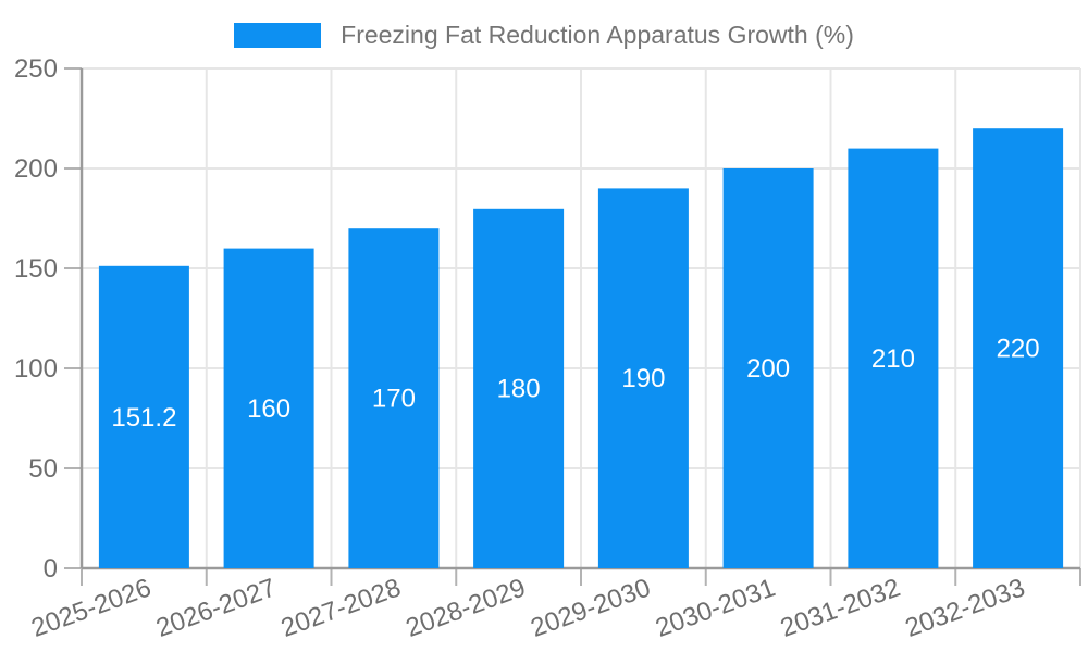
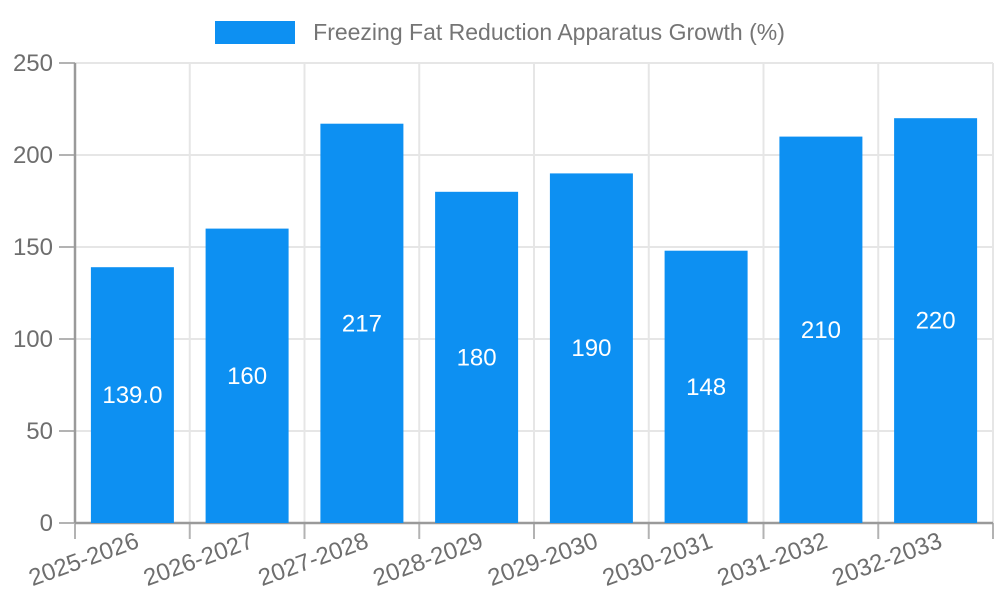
2025-2026: 151.2 -> 139.0
2027-2028: 170 -> 217
2030-2031: 200 -> 148
